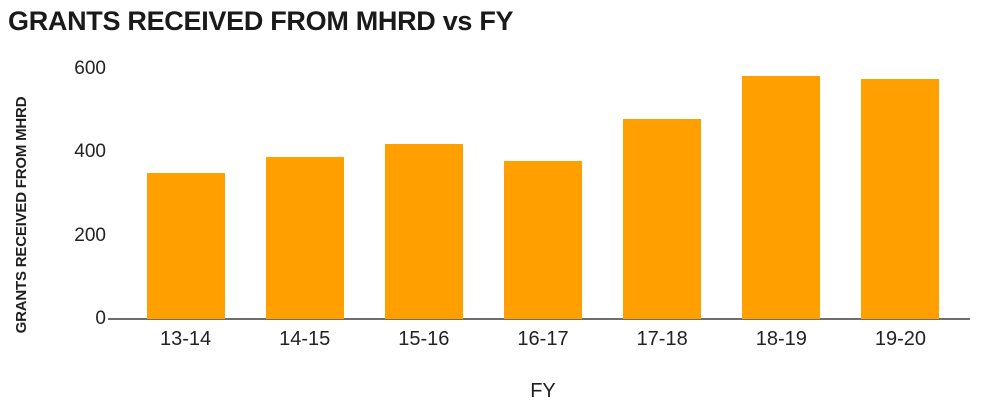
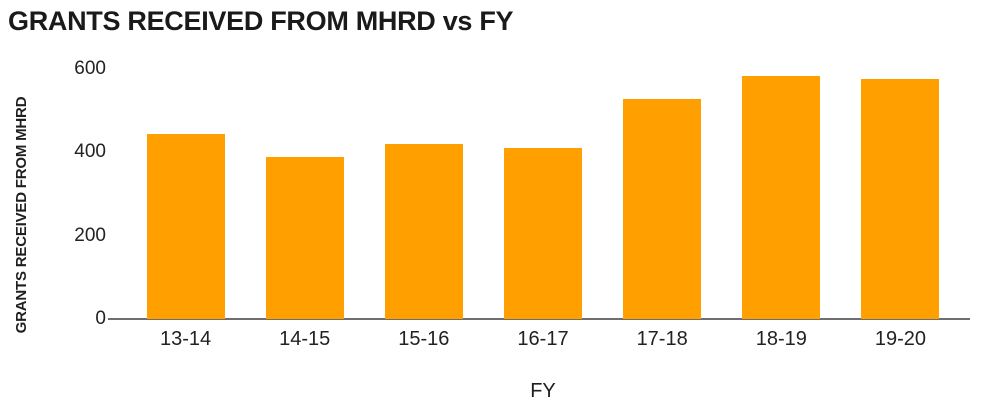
13-14: 350 -> 440
16-17: 380 -> 410
17-18: 480 -> 530
